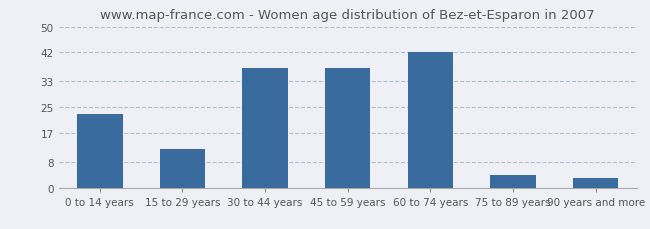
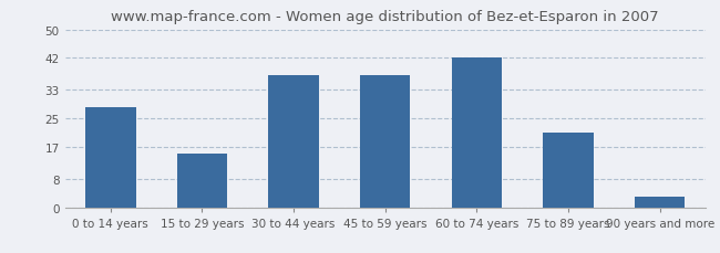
0 to 14 years: 23 -> 28
15 to 29 years: 12 -> 15
75 to 89 years: 4 -> 21
